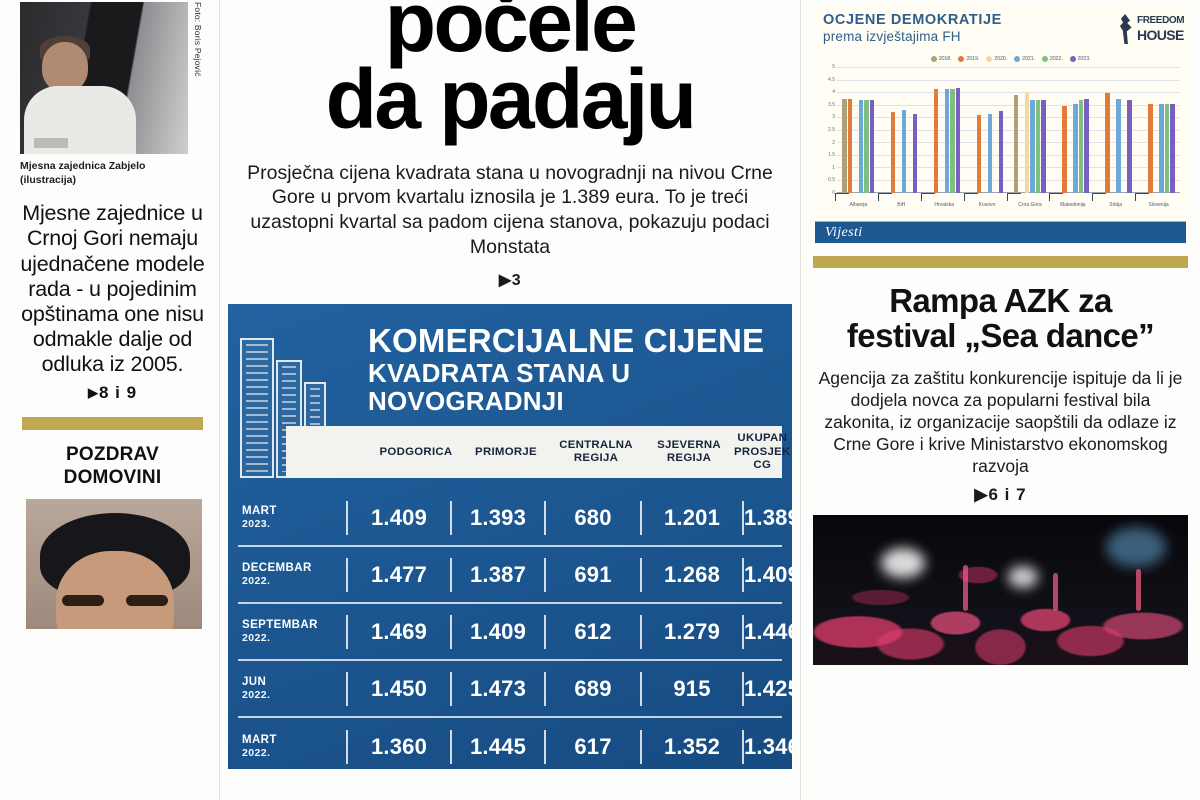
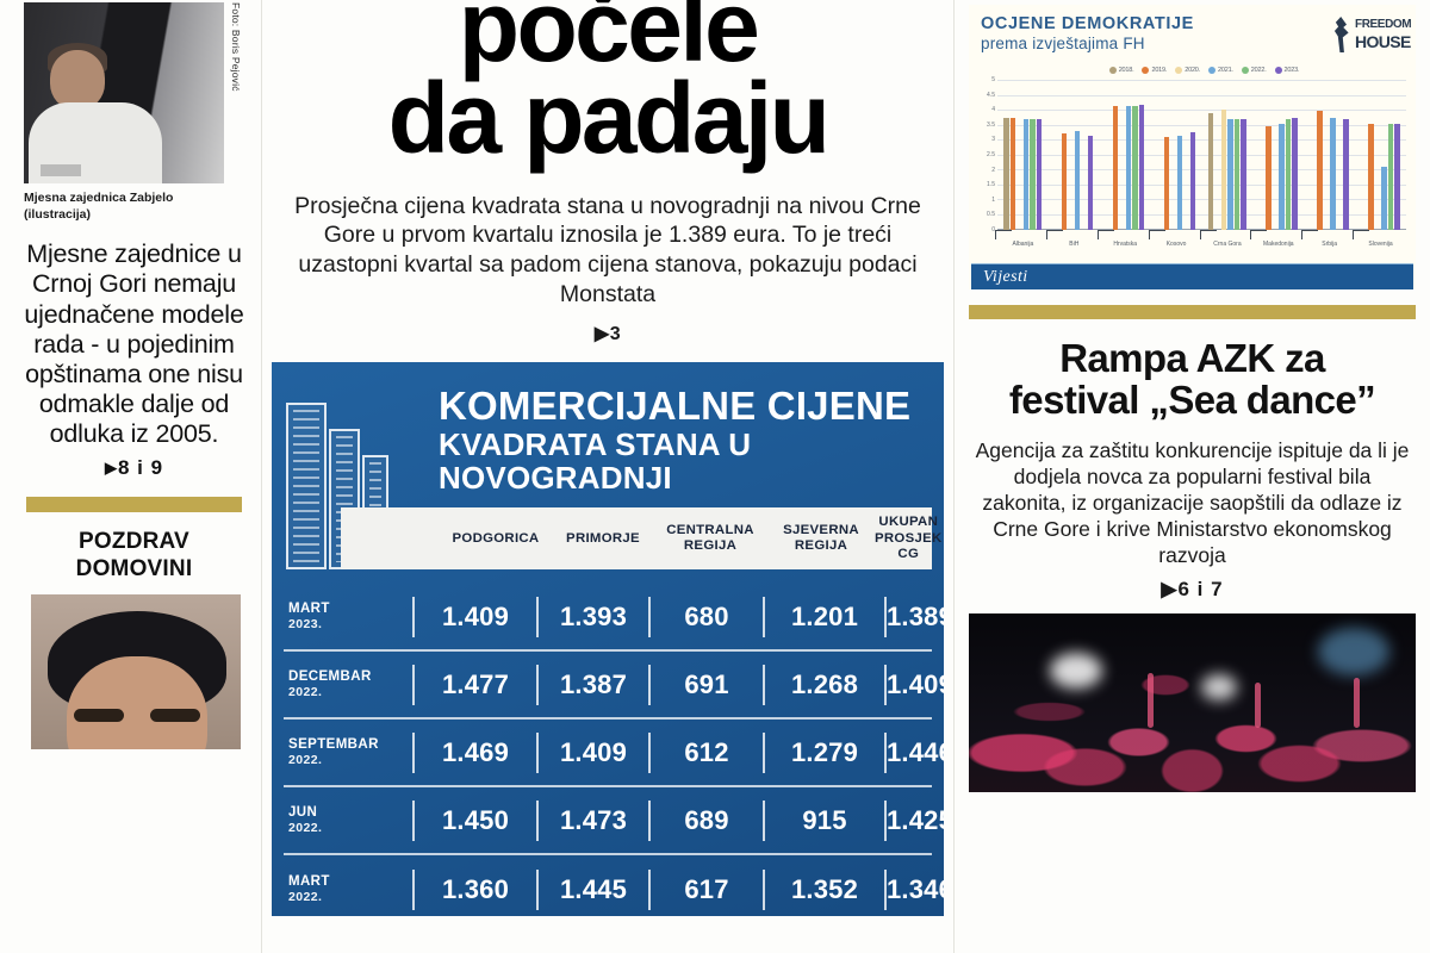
2021./Slovenija: 3.5 -> 2.1
